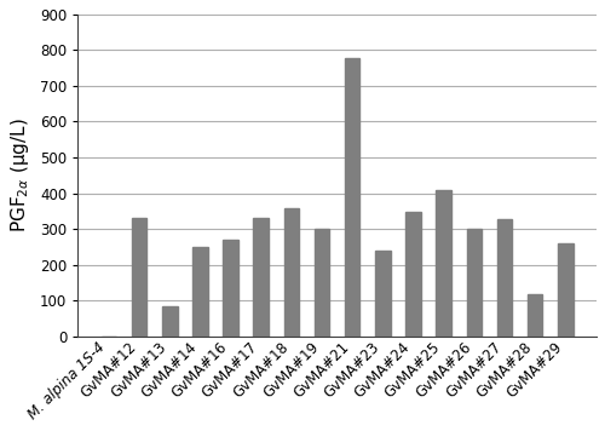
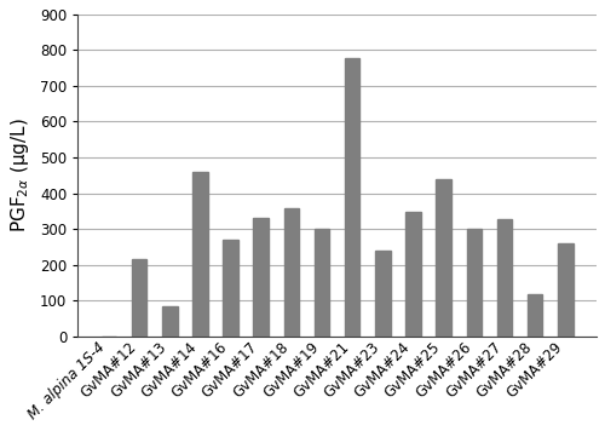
GvMA#12: 330 -> 215
GvMA#14: 248 -> 460
GvMA#25: 410 -> 440
